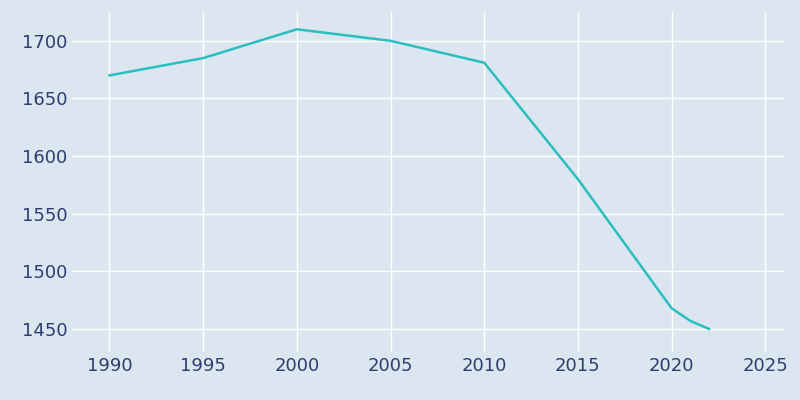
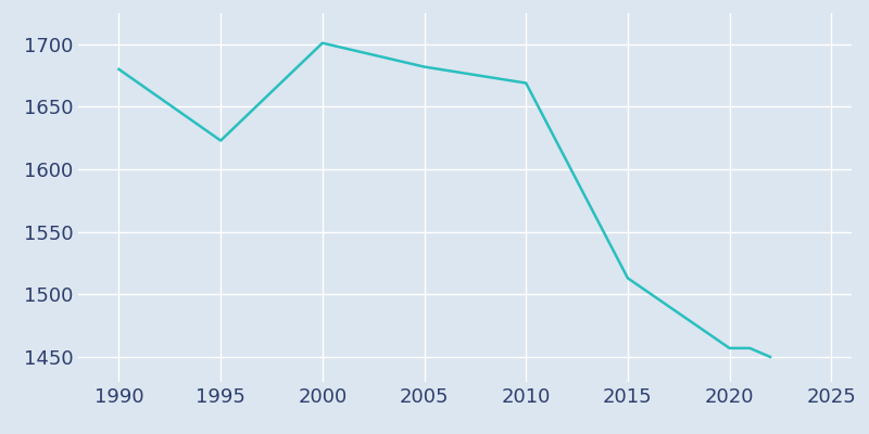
1990: 1670 -> 1680
1995: 1685 -> 1623
2000: 1710 -> 1701
2005: 1700 -> 1682
2010: 1681 -> 1669
2015: 1580 -> 1513
2020: 1468 -> 1457
